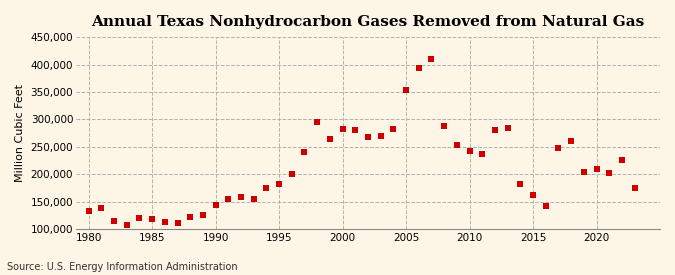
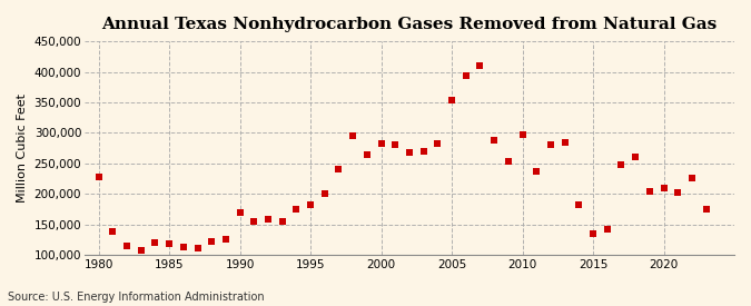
1980: 133,000 -> 228,000
1990: 145,000 -> 170,000
2010: 242,000 -> 298,000
2015: 162,000 -> 136,000
